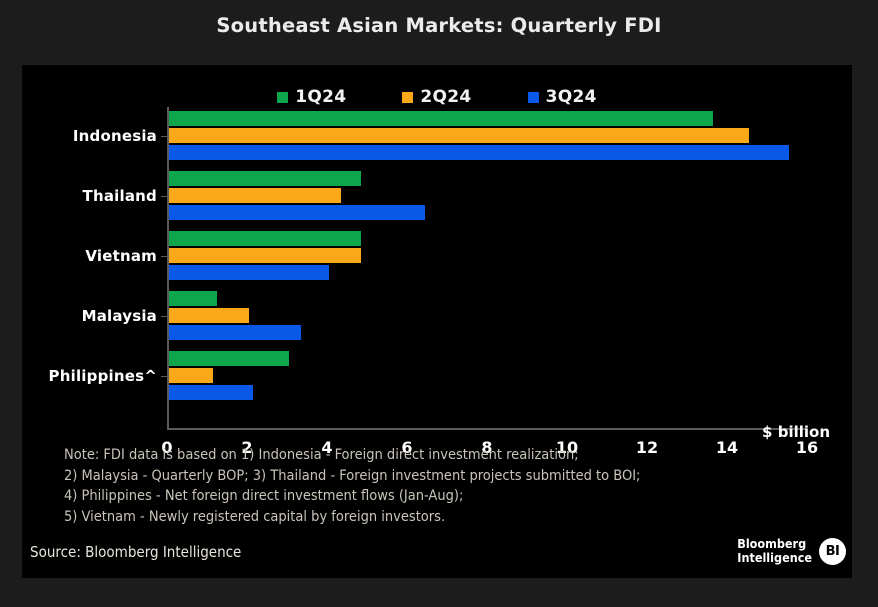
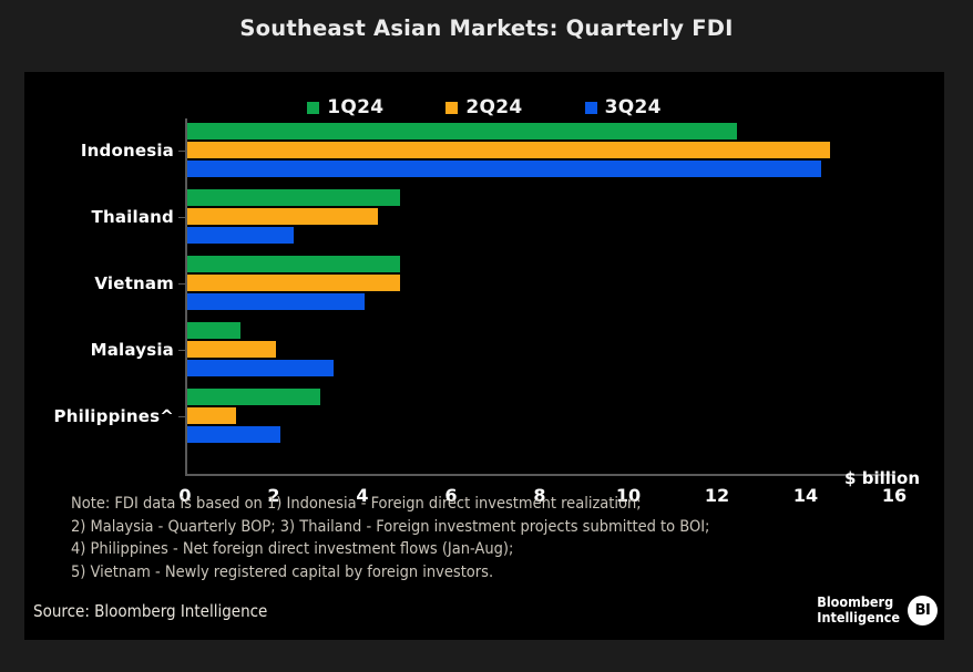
1Q24/Indonesia: 13.6 -> 12.4
3Q24/Indonesia: 15.5 -> 14.3
3Q24/Thailand: 6.4 -> 2.4
